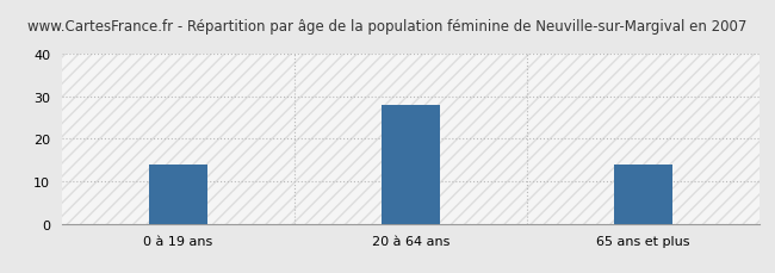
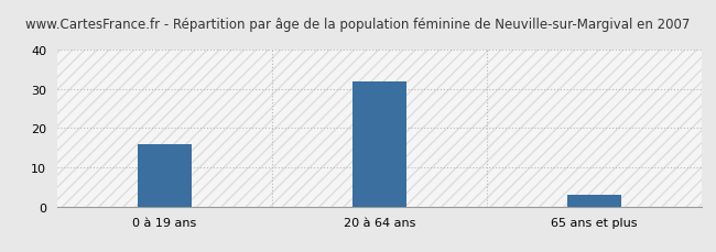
0 à 19 ans: 14 -> 16
20 à 64 ans: 28 -> 32
65 ans et plus: 14 -> 3
